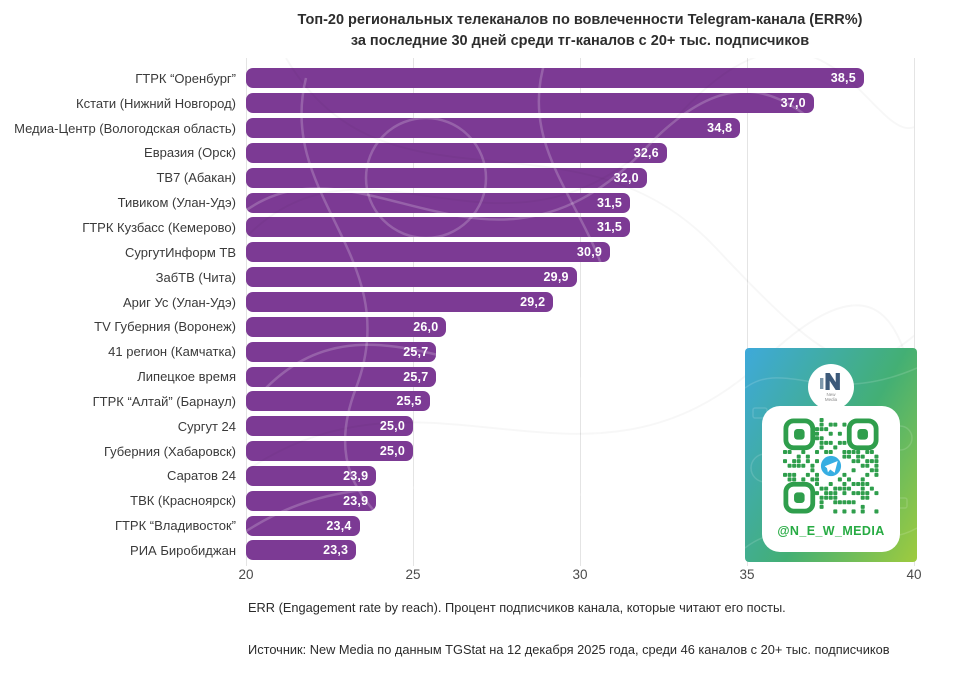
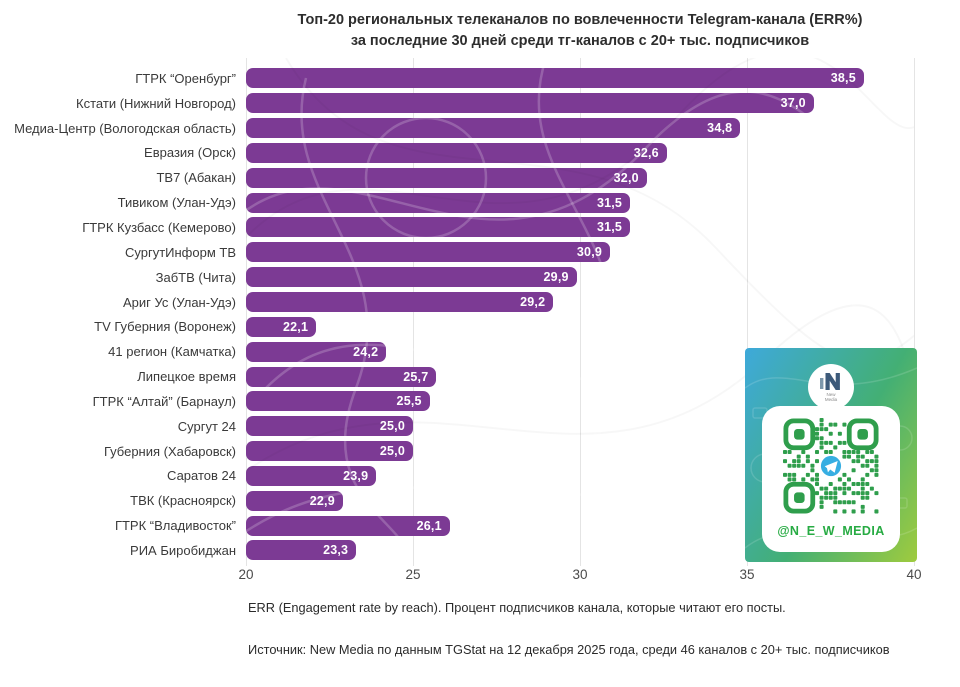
TV Губерния (Воронеж): 26,0 -> 22,1
41 регион (Камчатка): 25,7 -> 24,2
ТВК (Красноярск): 23,9 -> 22,9
ГТРК “Владивосток”: 23,4 -> 26,1
